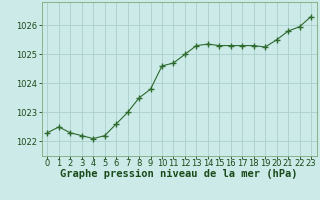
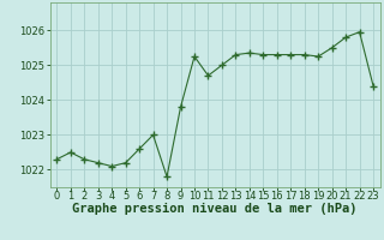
8: 1023.50 -> 1021.80
10: 1024.60 -> 1025.25
23: 1026.30 -> 1024.40
